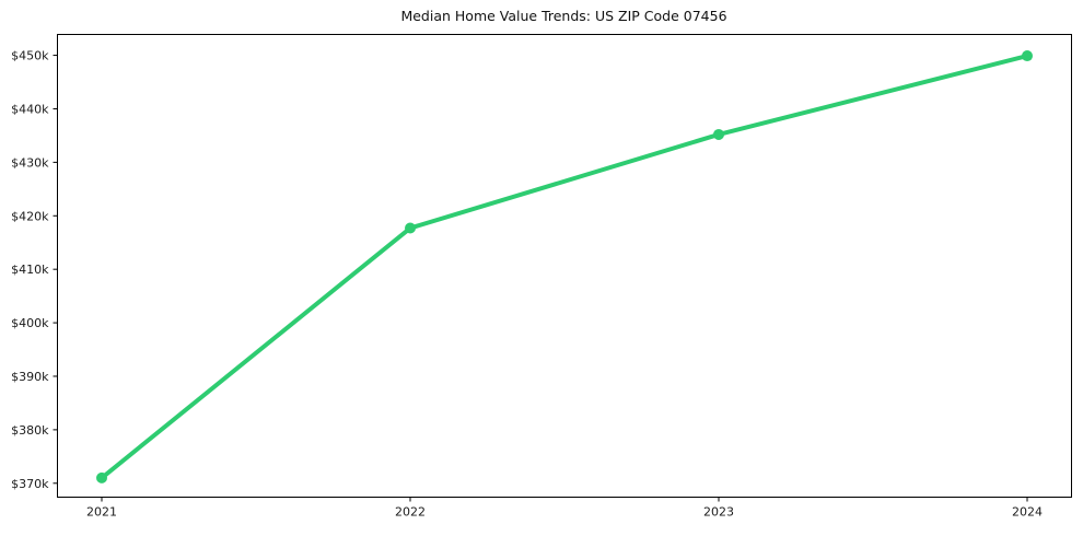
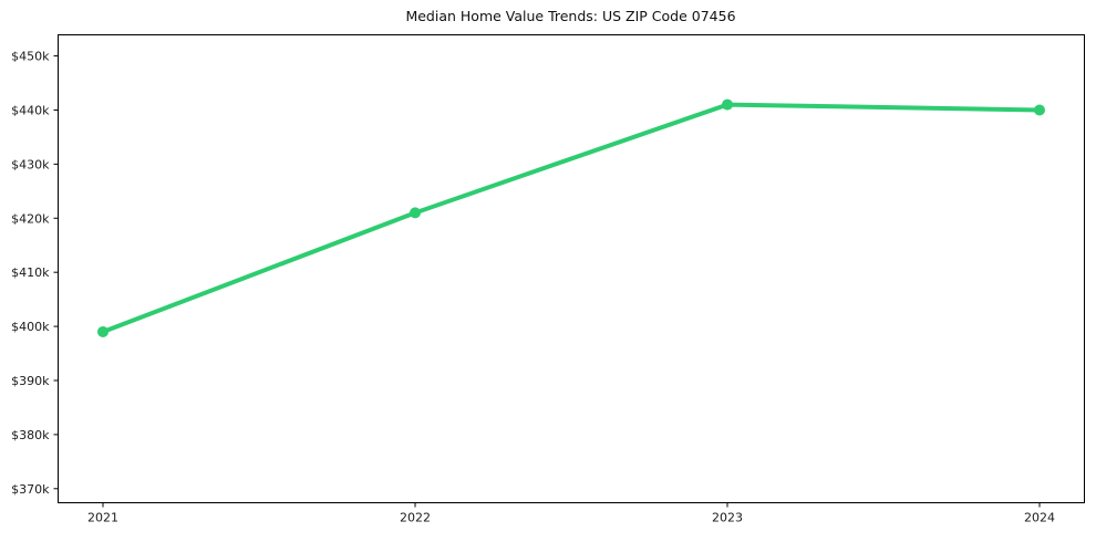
2021: $371k -> $399k
2022: $418k -> $421k
2023: $435k -> $441k
2024: $450k -> $440k
